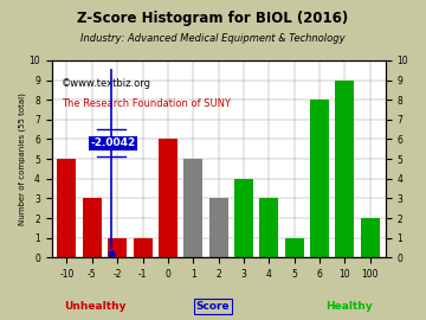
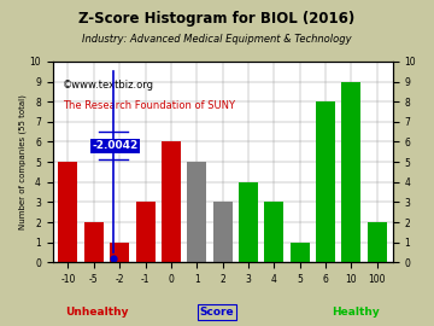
-5: 3 -> 2
-1: 1 -> 3
